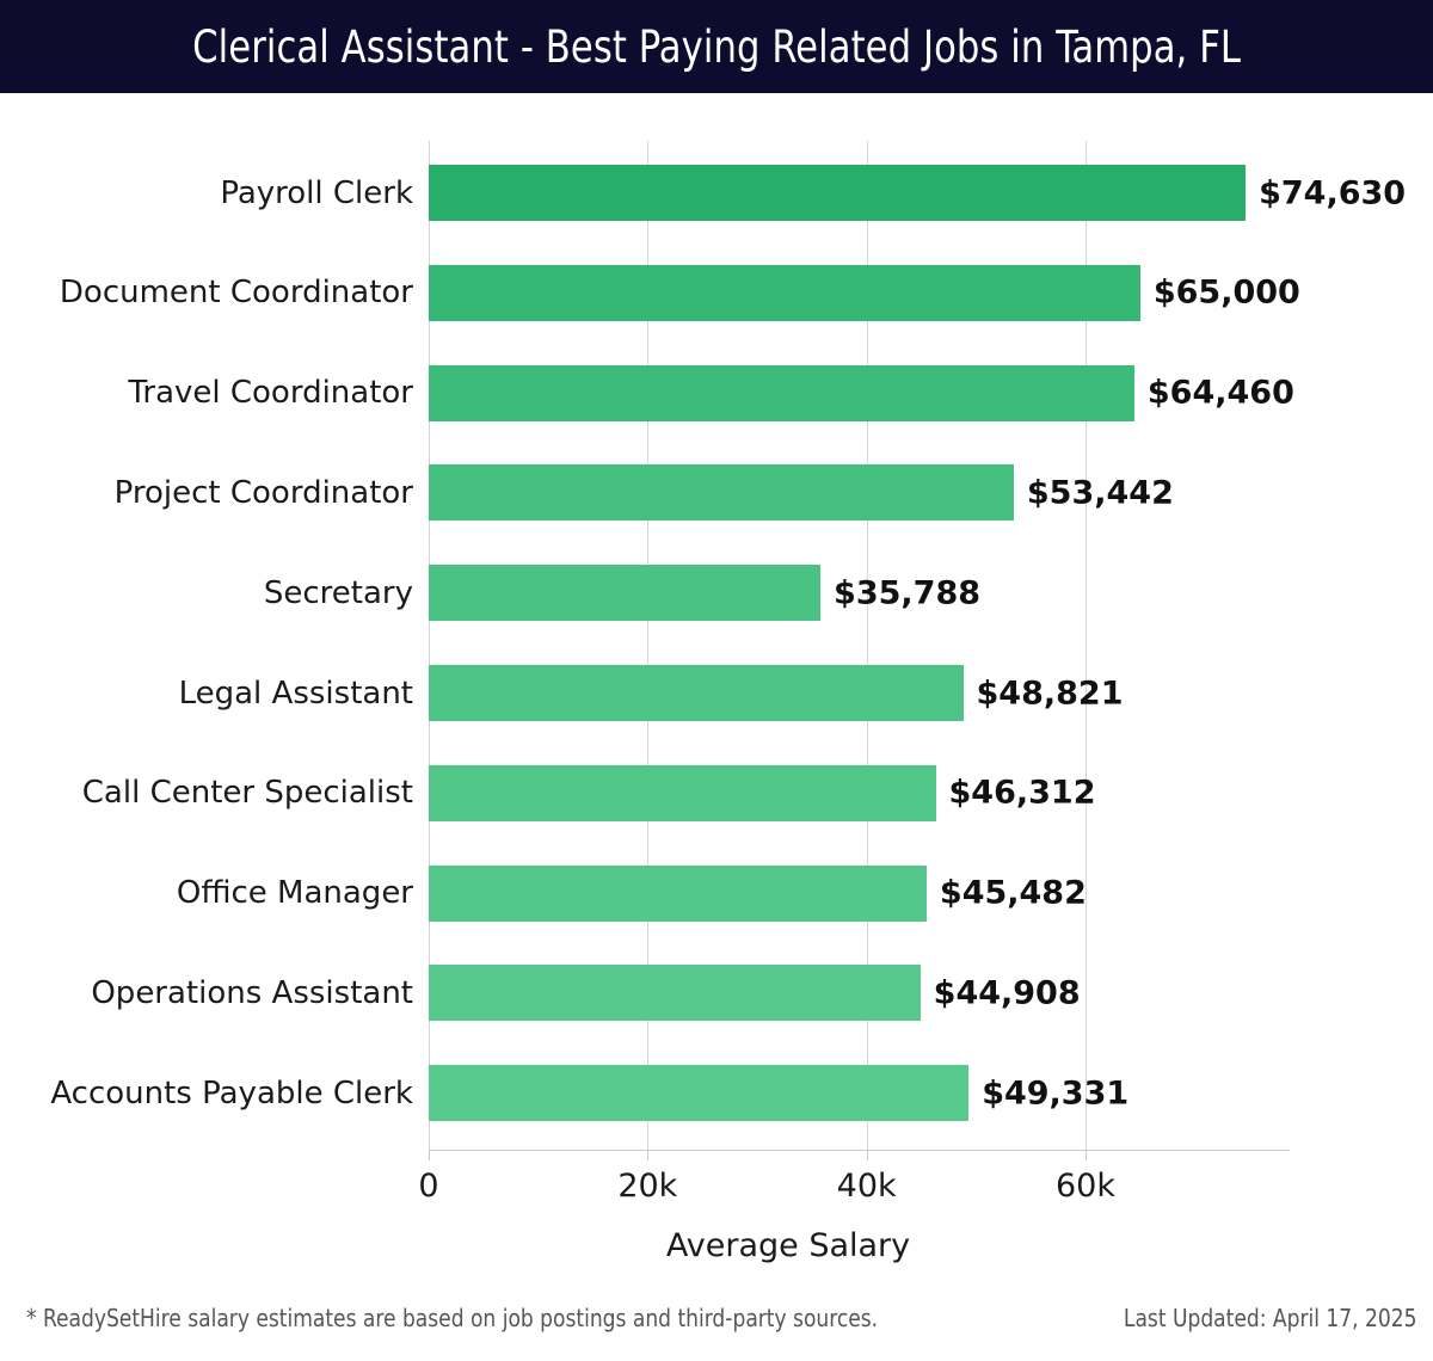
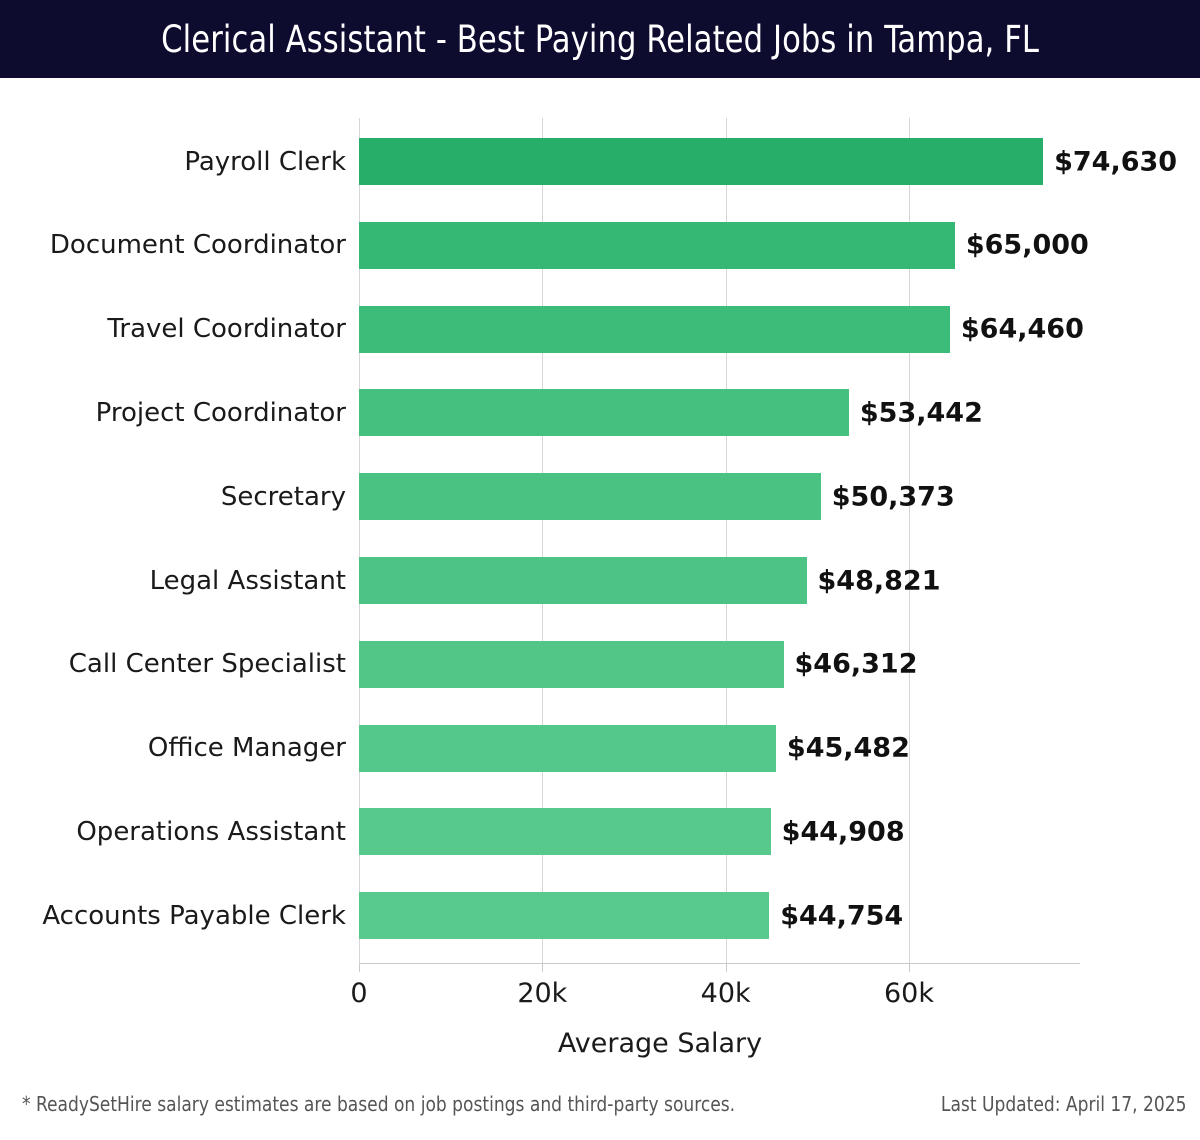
Secretary: $35,788 -> $50,373
Accounts Payable Clerk: $49,331 -> $44,754
